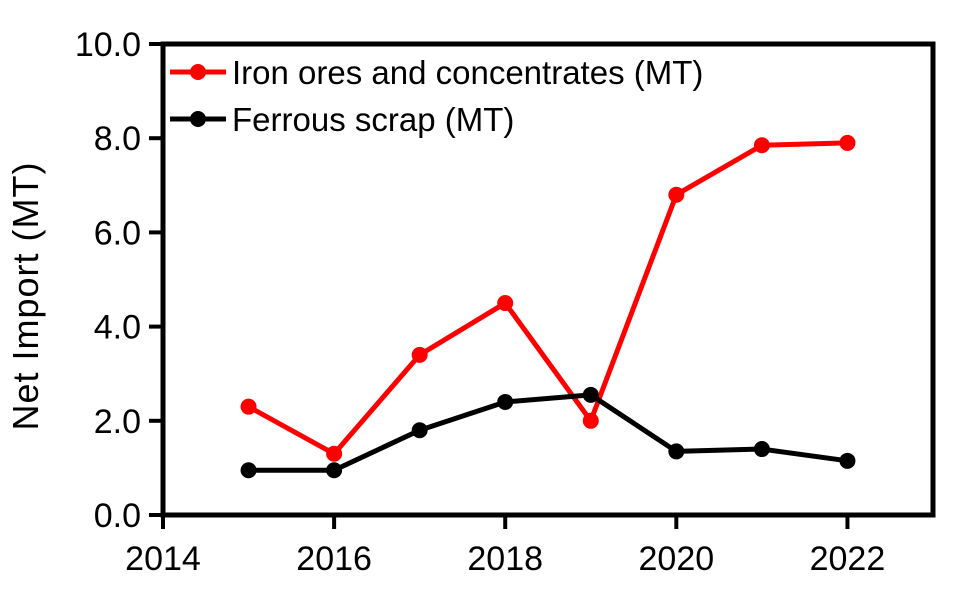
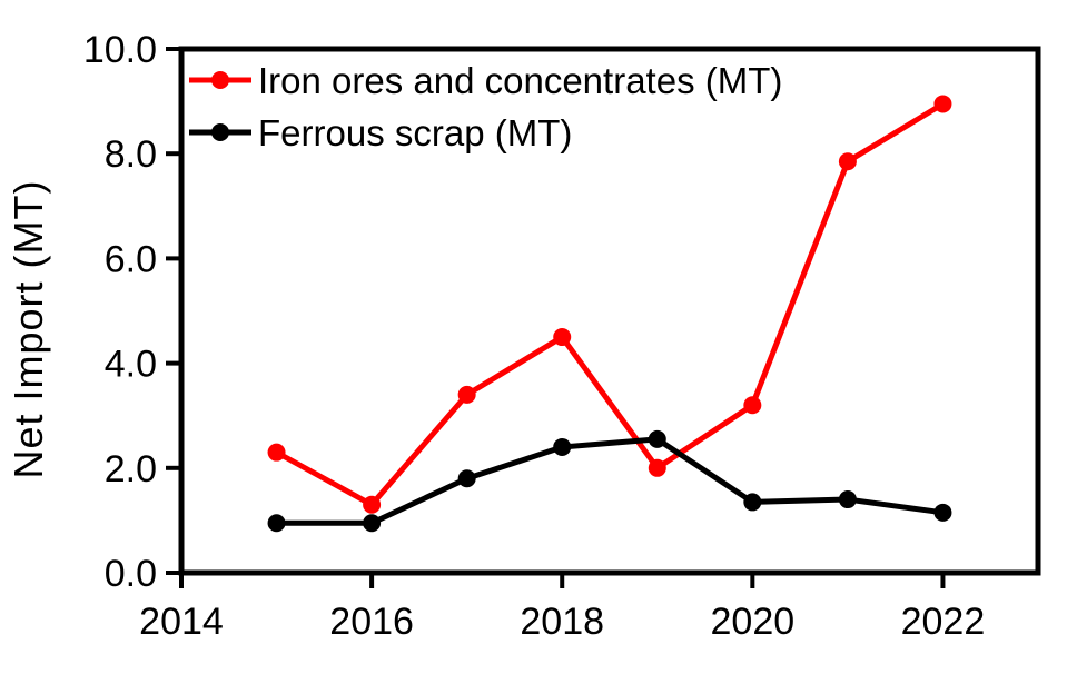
Iron ores and concentrates (MT)/2020: 6.8 -> 3.2
Iron ores and concentrates (MT)/2022: 7.9 -> 8.9
